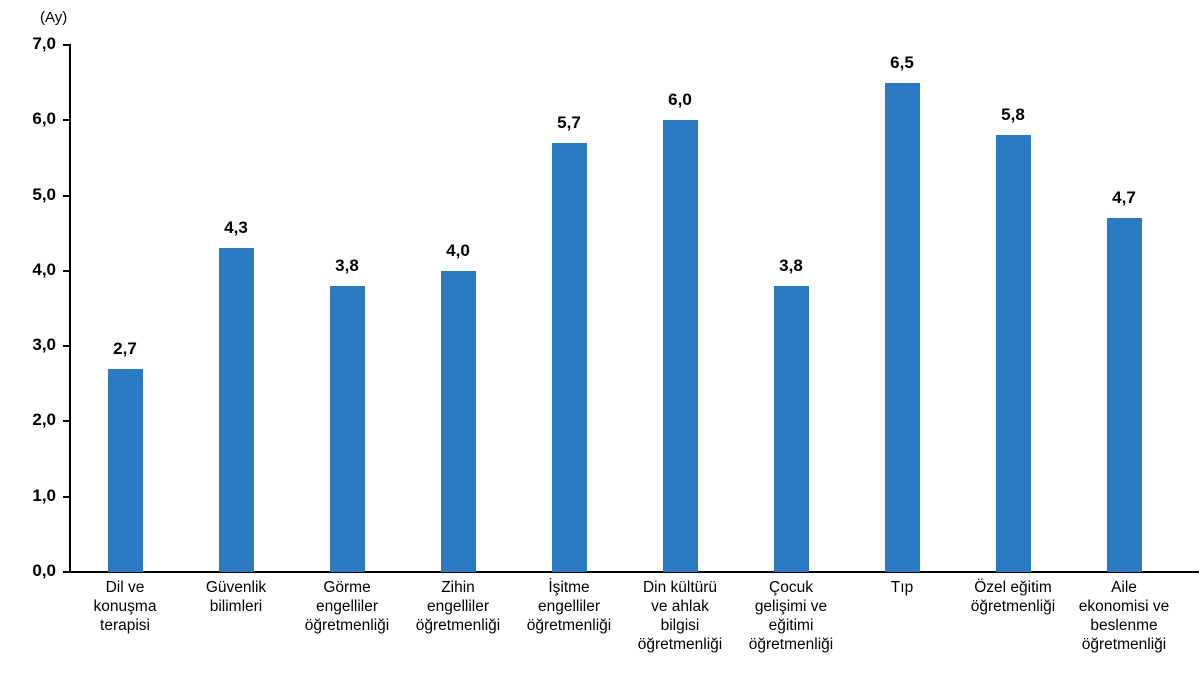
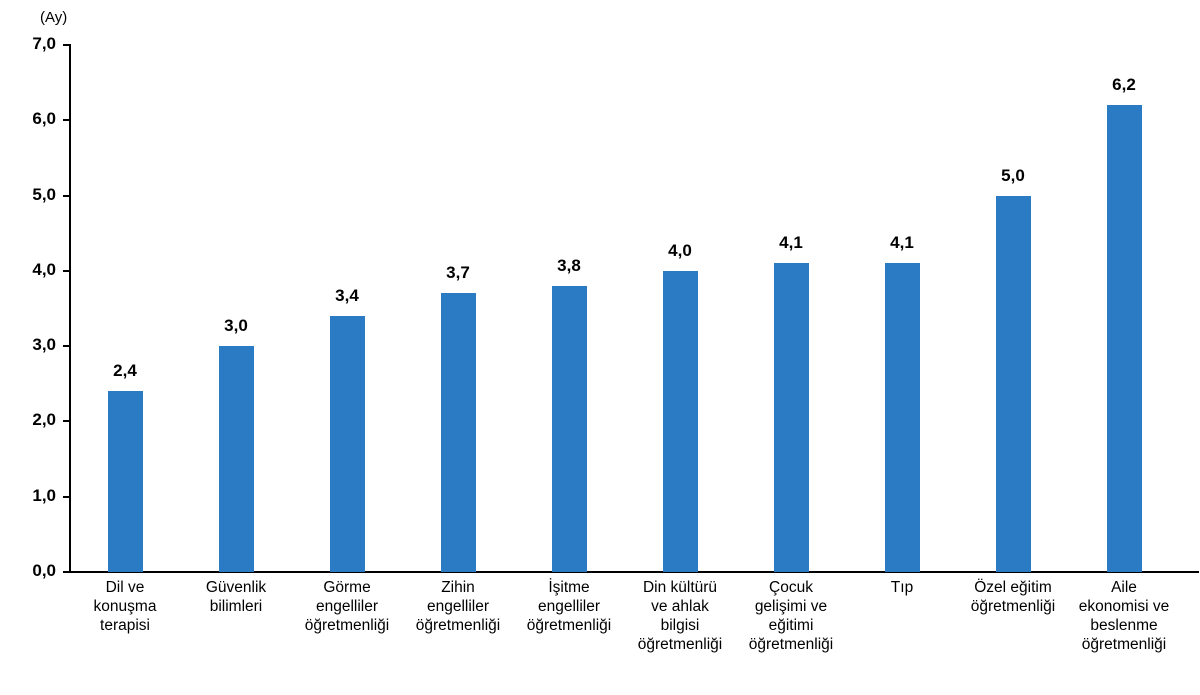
Dil ve konuşma terapisi: 2,7 -> 2,4
Güvenlik bilimleri: 4,3 -> 3,0
Görme engelliler öğretmenliği: 3,8 -> 3,4
Zihin engelliler öğretmenliği: 4,0 -> 3,7
İşitme engelliler öğretmenliği: 5,7 -> 3,8
Din kültürü ve ahlak bilgisi öğretmenliği: 6,0 -> 4,0
Çocuk gelişimi ve eğitimi öğretmenliği: 3,8 -> 4,1
Tıp: 6,5 -> 4,1
Özel eğitim öğretmenliği: 5,8 -> 5,0
Aile ekonomisi ve beslenme öğretmenliği: 4,7 -> 6,2
